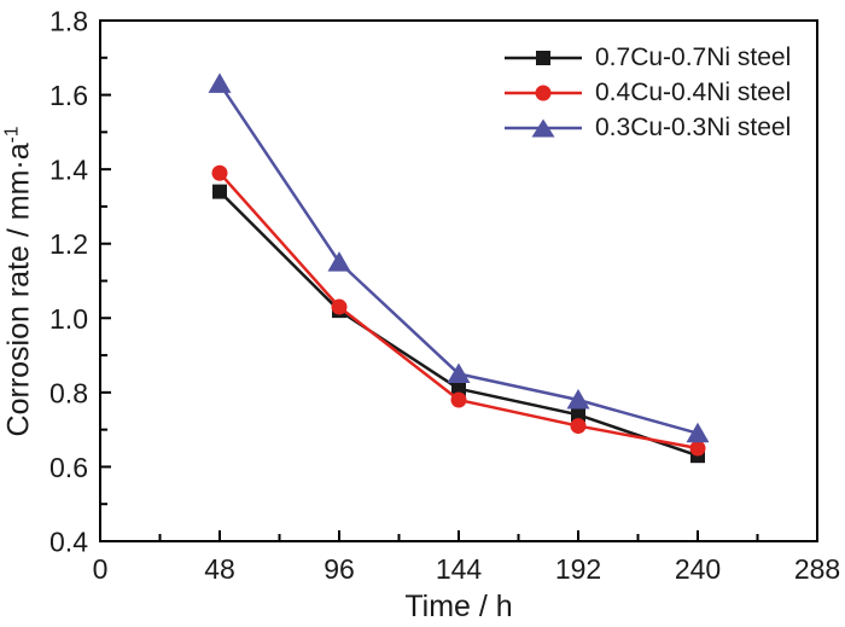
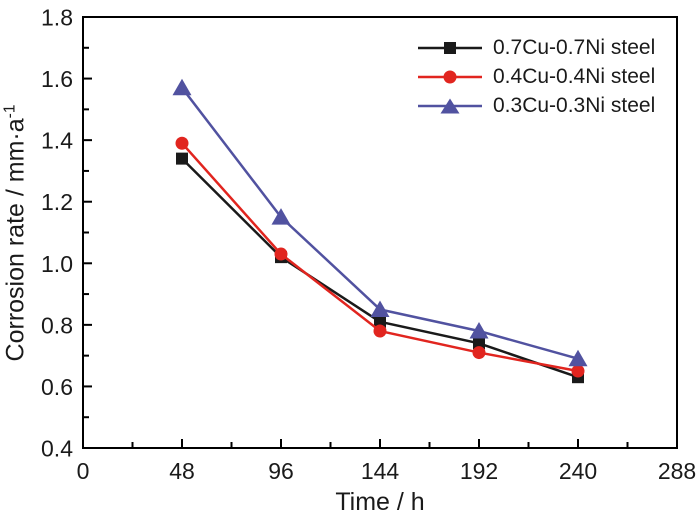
0.3Cu-0.3Ni steel/48: 1.63 -> 1.57
